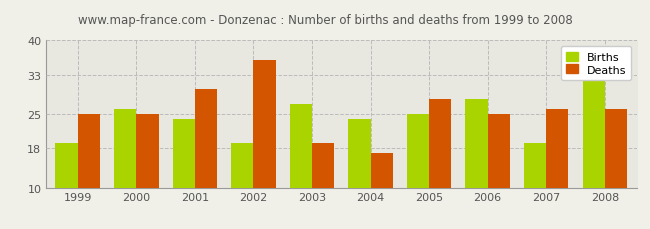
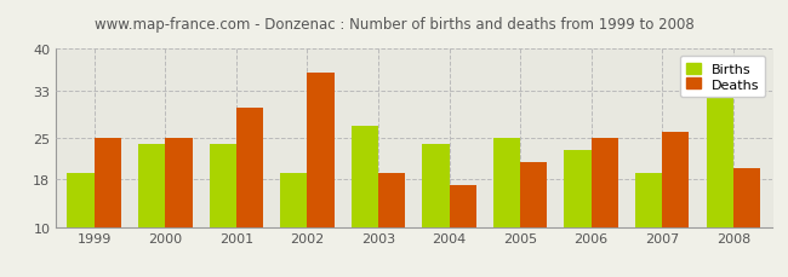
Births/2000: 26 -> 24
Deaths/2005: 28 -> 21
Births/2006: 28 -> 23
Deaths/2008: 26 -> 20
